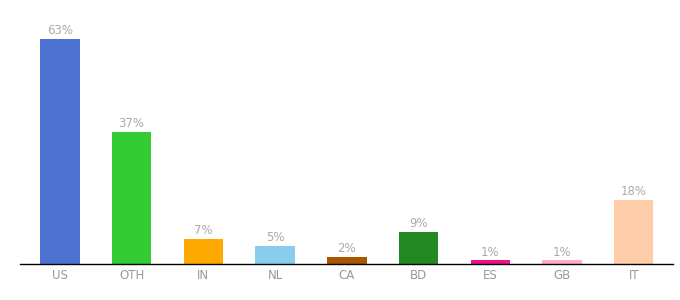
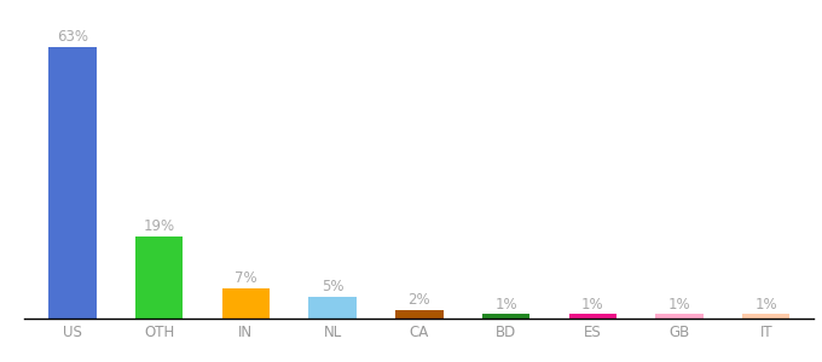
OTH: 37% -> 19%
BD: 9% -> 1%
IT: 18% -> 1%
